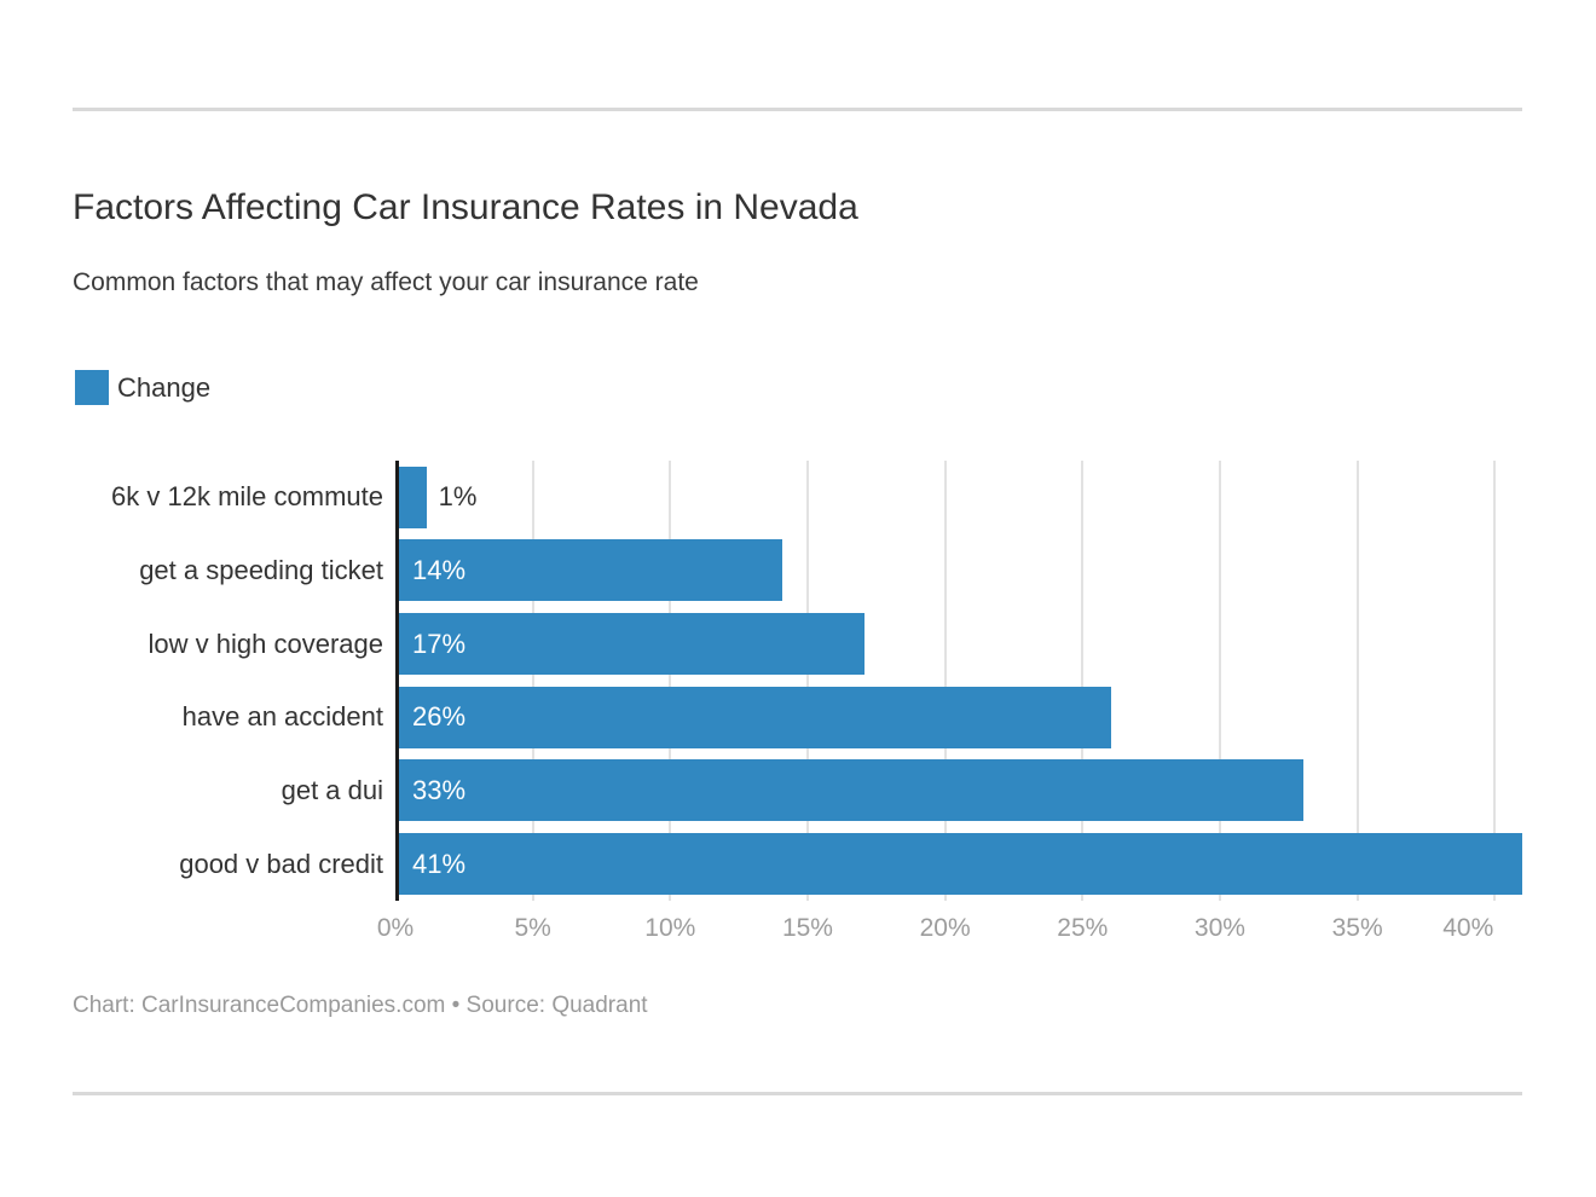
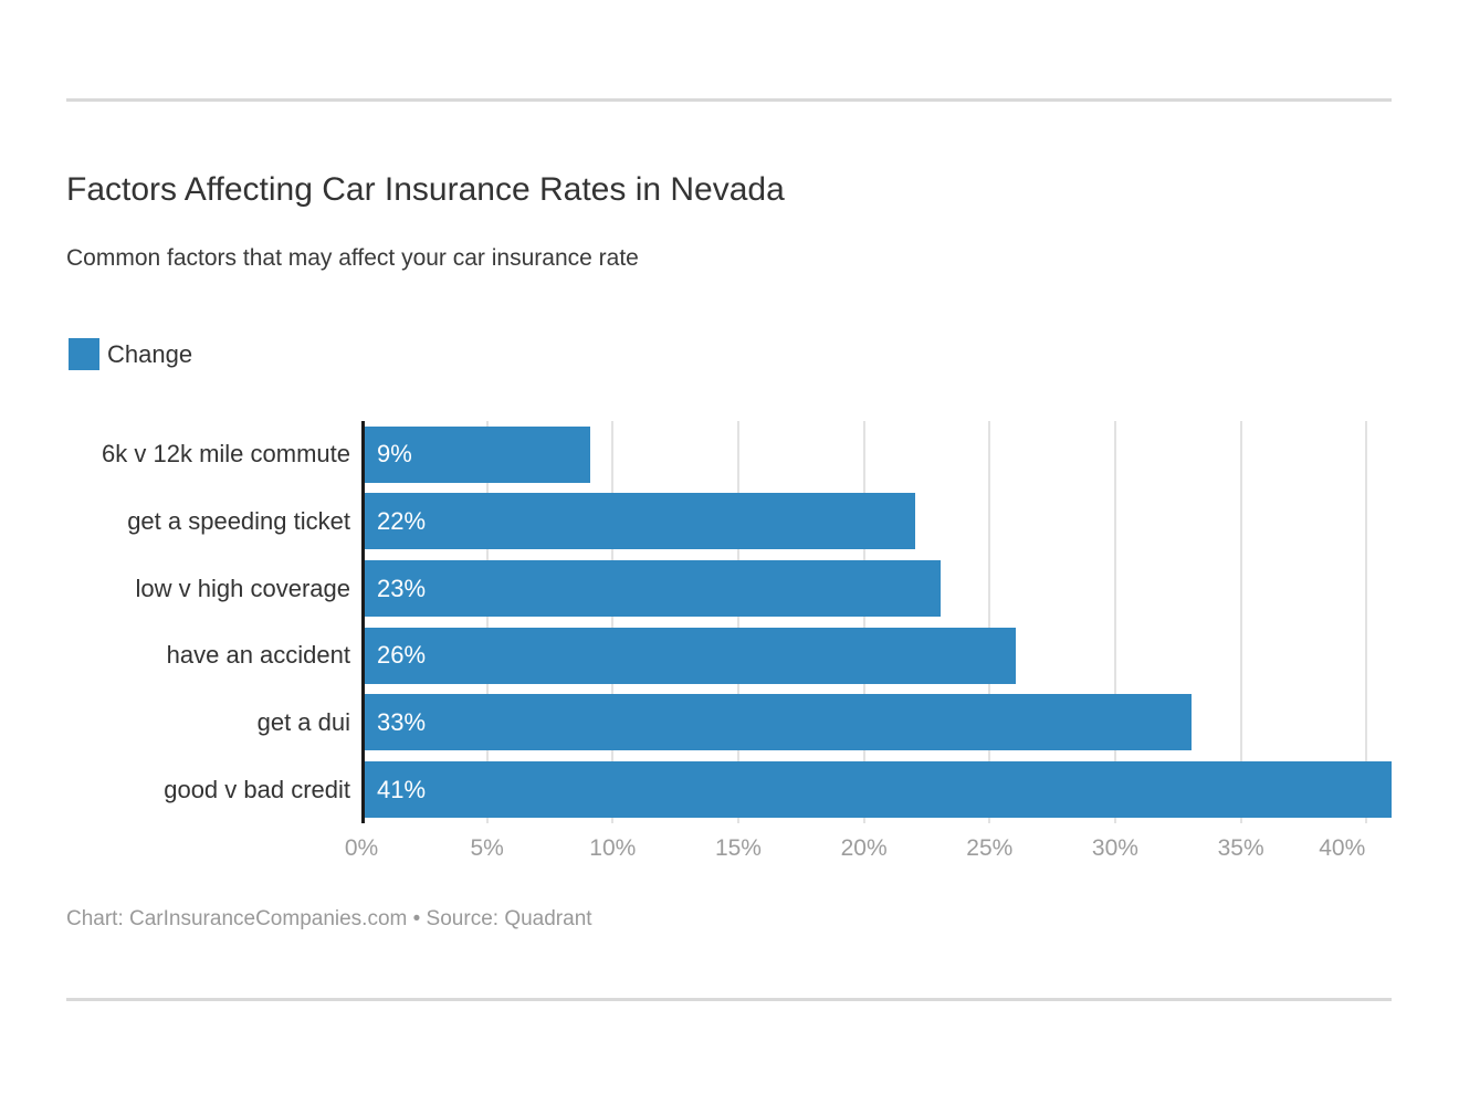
6k v 12k mile commute: 1% -> 9%
get a speeding ticket: 14% -> 22%
low v high coverage: 17% -> 23%
